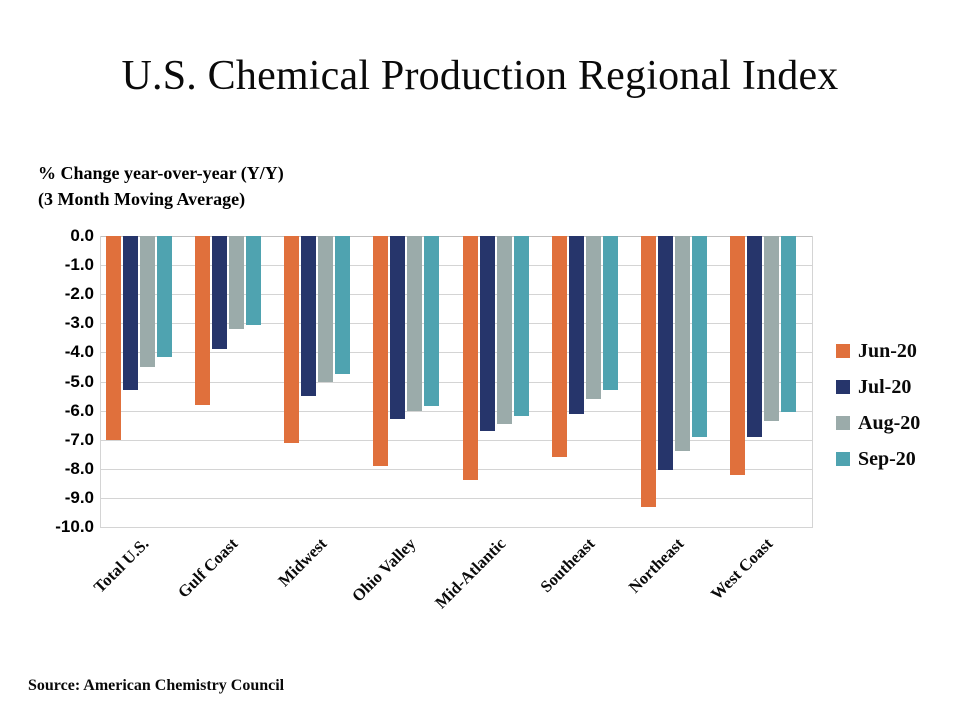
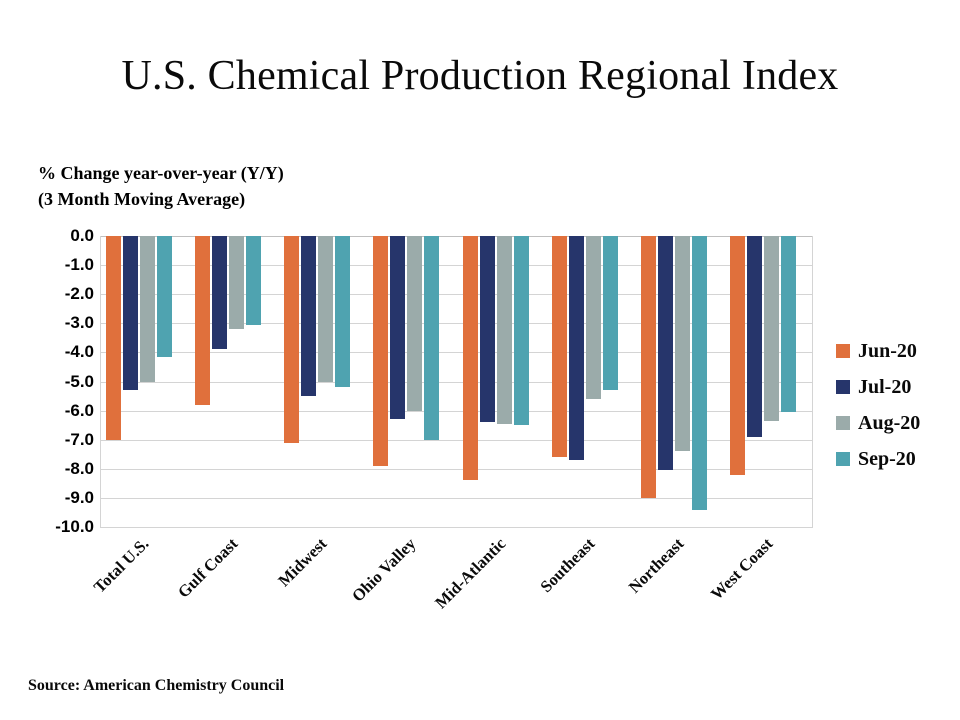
Aug-20/Total U.S.: -4.5 -> -5.0
Sep-20/Midwest: -4.8 -> -5.2
Sep-20/Ohio Valley: -5.8 -> -7.0
Jul-20/Mid-Atlantic: -6.7 -> -6.4
Sep-20/Mid-Atlantic: -6.2 -> -6.5
Jul-20/Southeast: -6.1 -> -7.7
Jun-20/Northeast: -9.3 -> -9.0
Sep-20/Northeast: -6.9 -> -9.4
